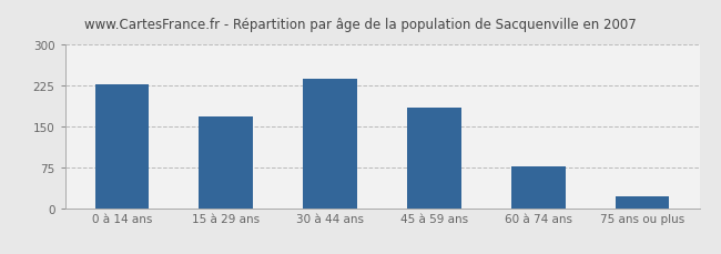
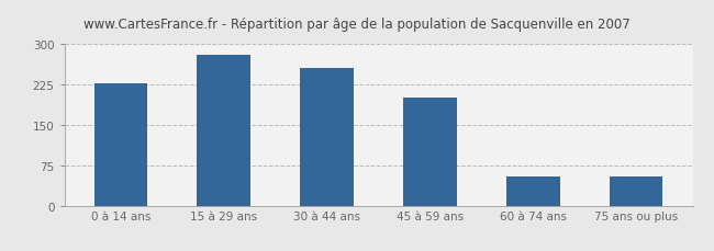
15 à 29 ans: 168 -> 280
30 à 44 ans: 238 -> 255
45 à 59 ans: 185 -> 200
60 à 74 ans: 76 -> 55
75 ans ou plus: 22 -> 55
